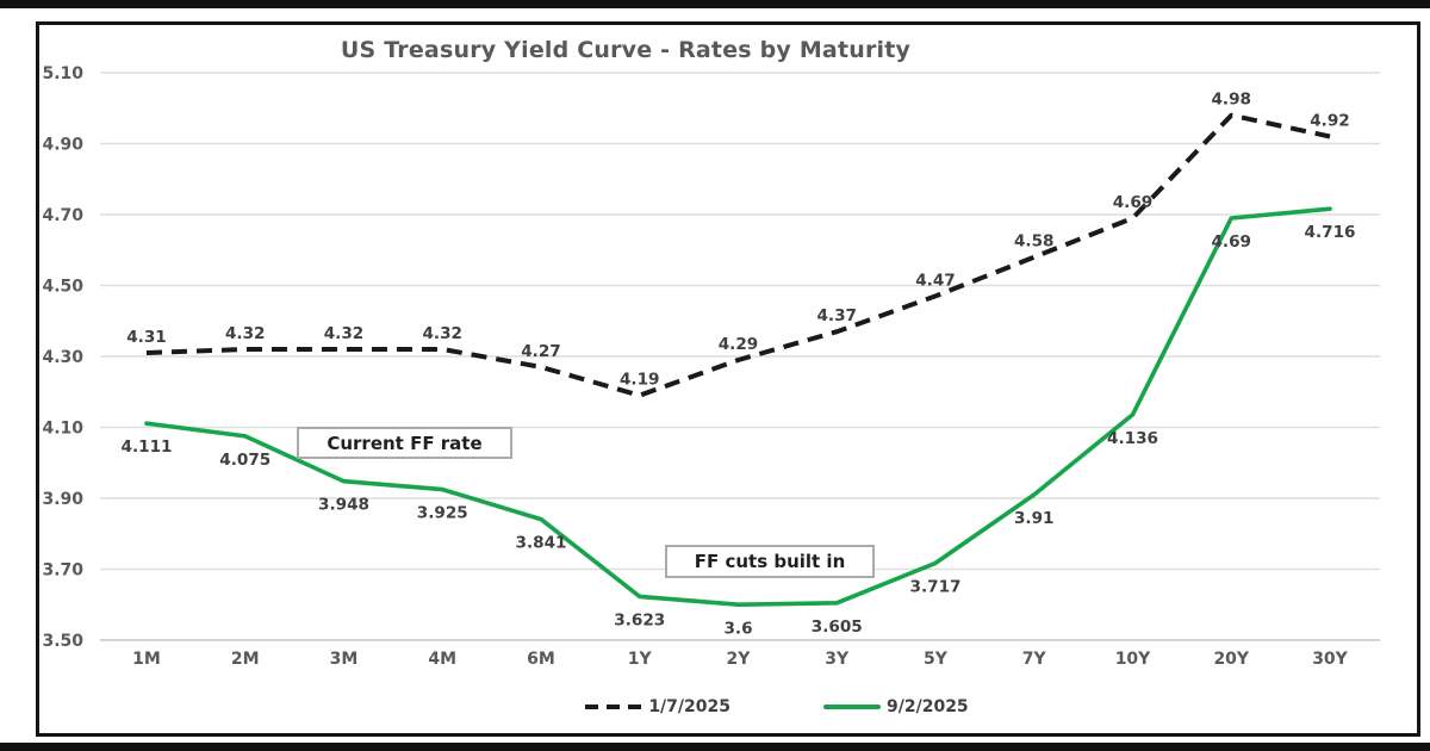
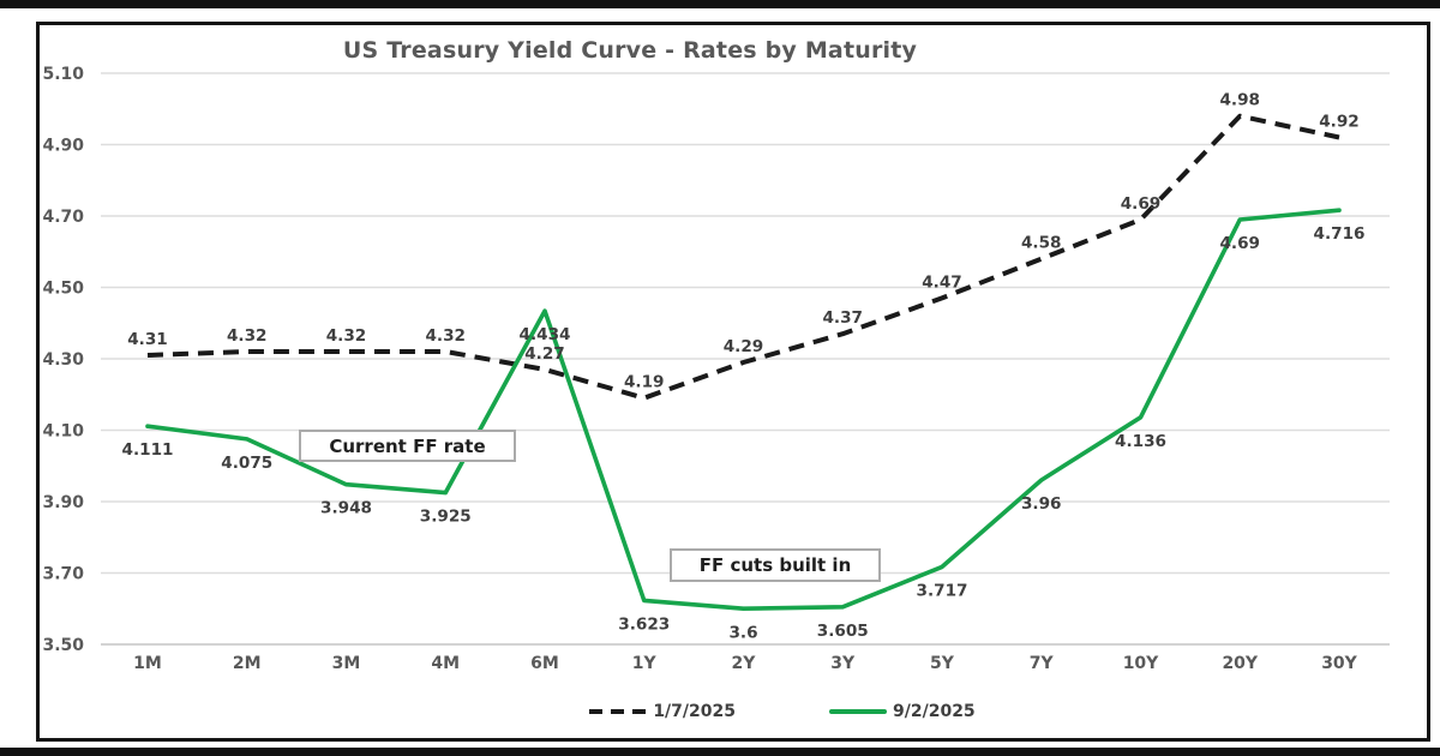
9/2/2025/6M: 3.841 -> 4.434
9/2/2025/7Y: 3.91 -> 3.96
